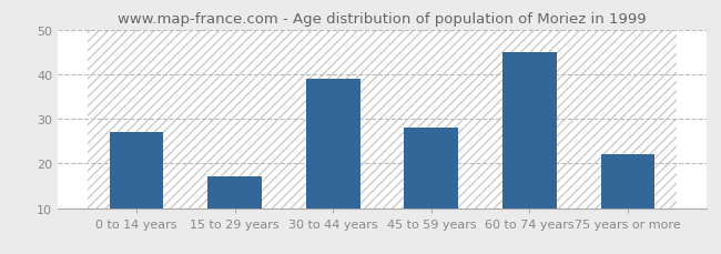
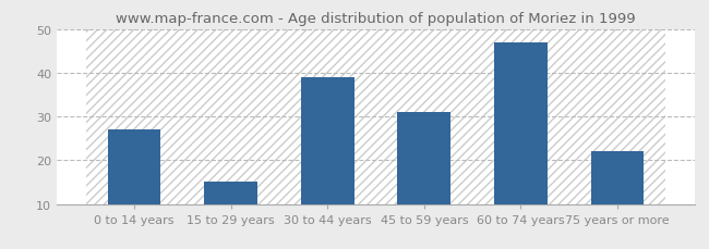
15 to 29 years: 17 -> 15
45 to 59 years: 28 -> 31
60 to 74 years: 45 -> 47
